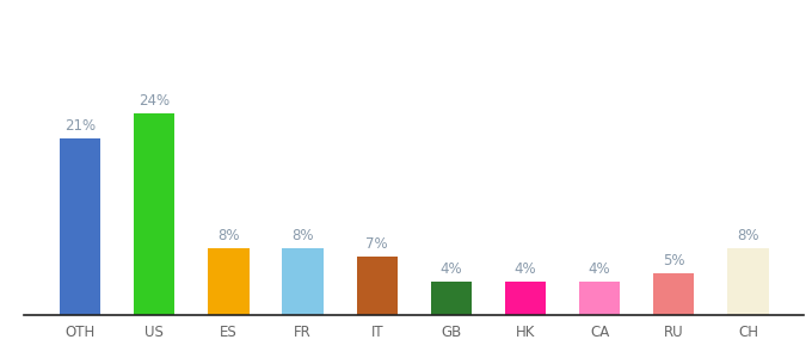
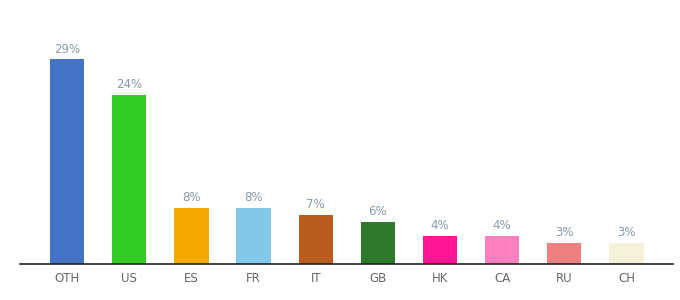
OTH: 21% -> 29%
GB: 4% -> 6%
RU: 5% -> 3%
CH: 8% -> 3%
